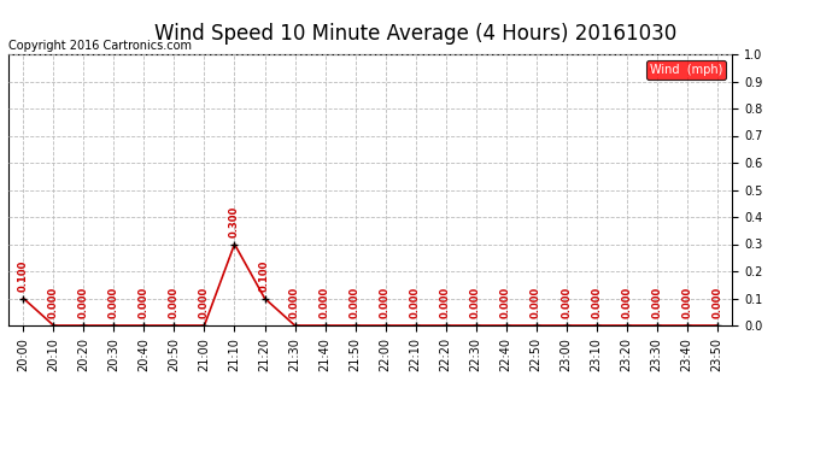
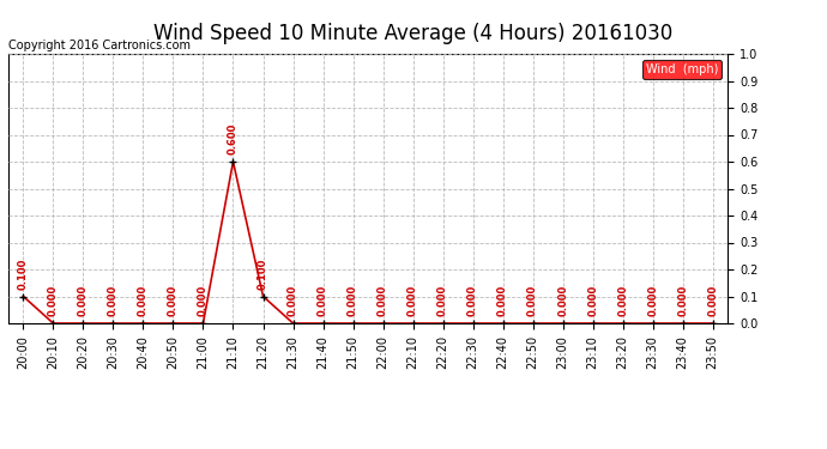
21:10: 0.300 -> 0.600
